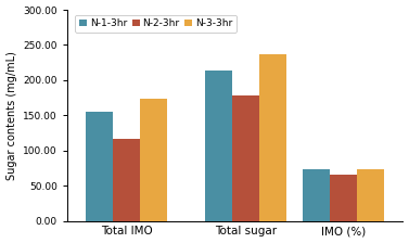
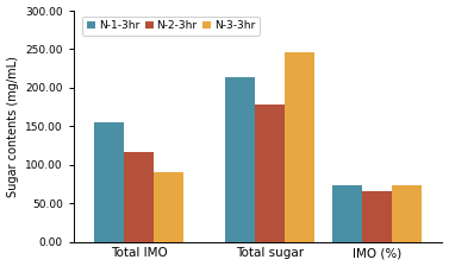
N-3-3hr/Total IMO: 173 -> 90
N-3-3hr/Total sugar: 237 -> 246
